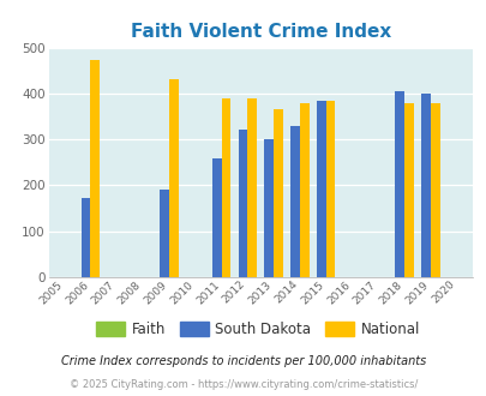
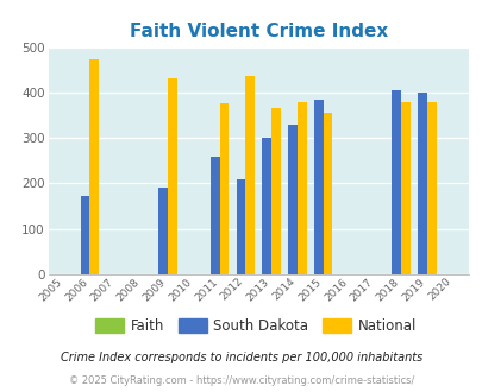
National/2011: 390 -> 375
South Dakota/2012: 322 -> 210
National/2012: 390 -> 435
National/2015: 383 -> 355
